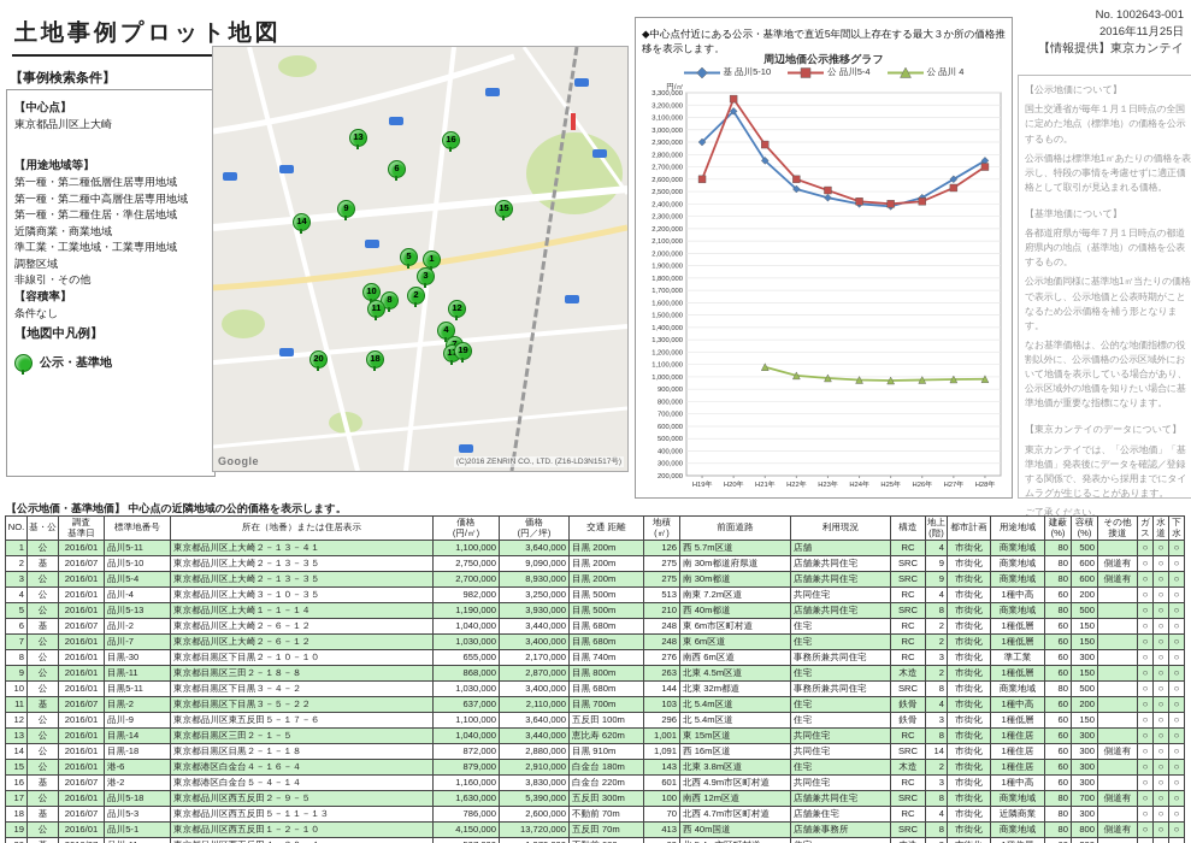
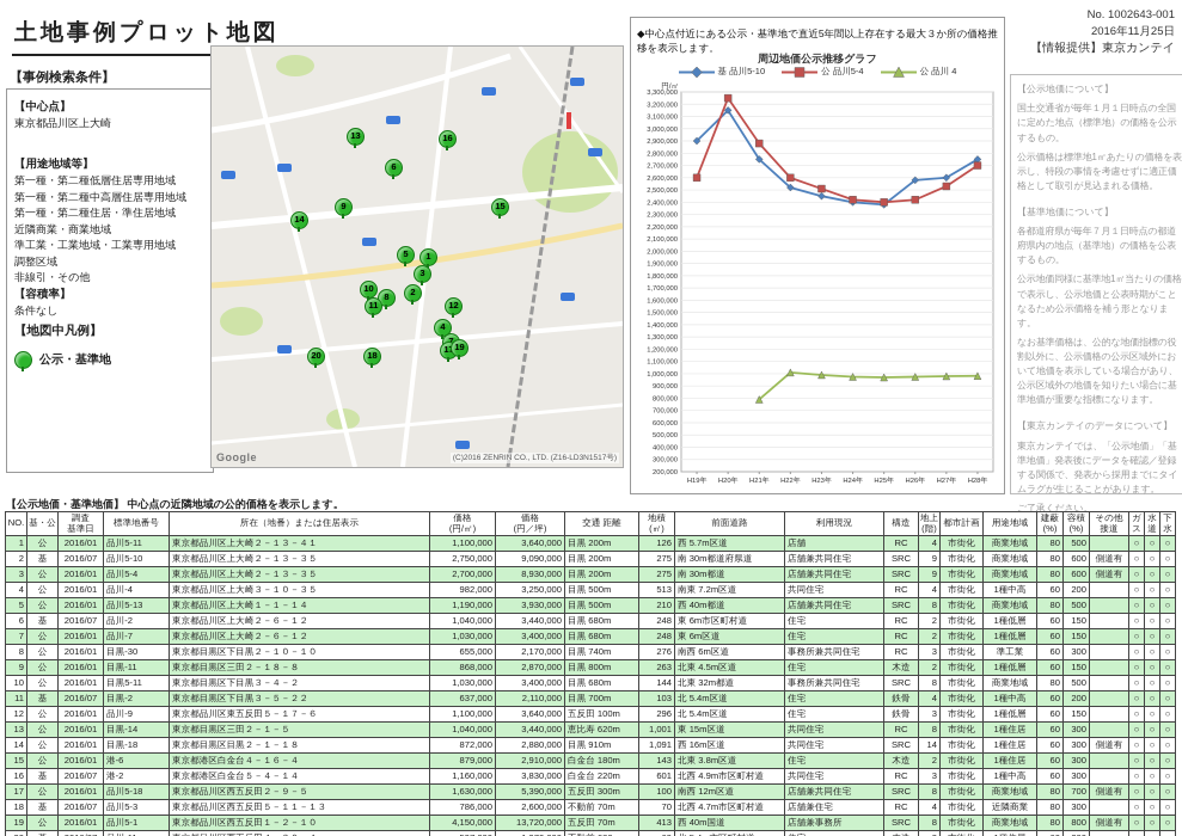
公 品川 4/H21年: 1080000 -> 790000
基 品川5-10/H26年: 2450000 -> 2580000
